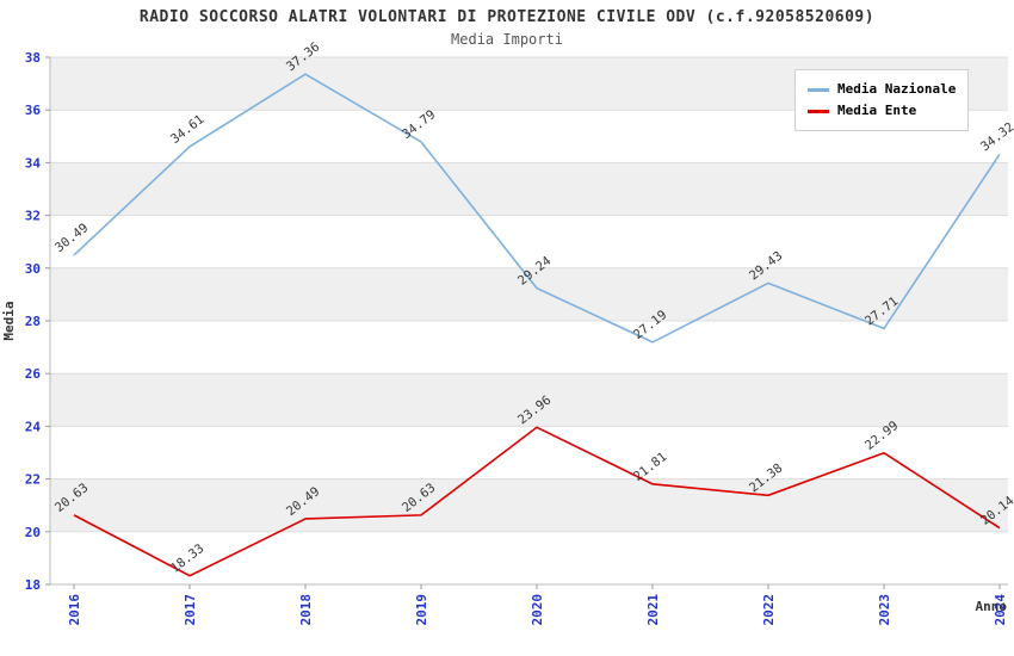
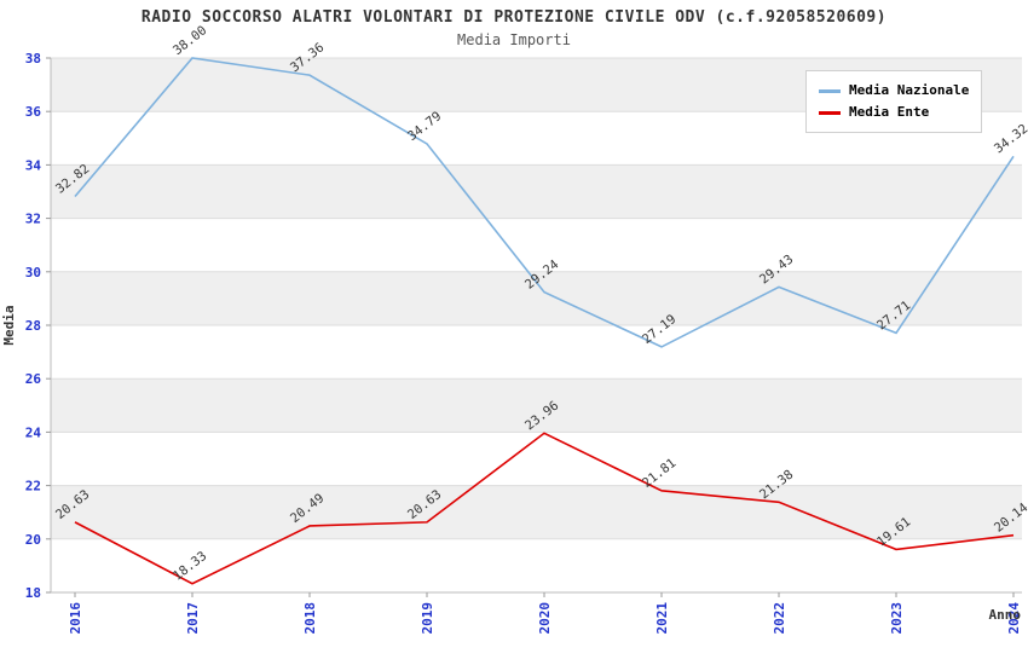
Media Nazionale/2016: 30.49 -> 32.82
Media Nazionale/2017: 34.61 -> 38.00
Media Ente/2023: 22.99 -> 19.61
